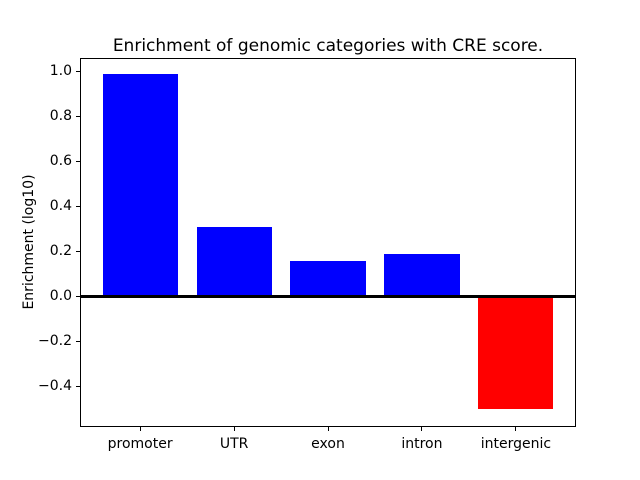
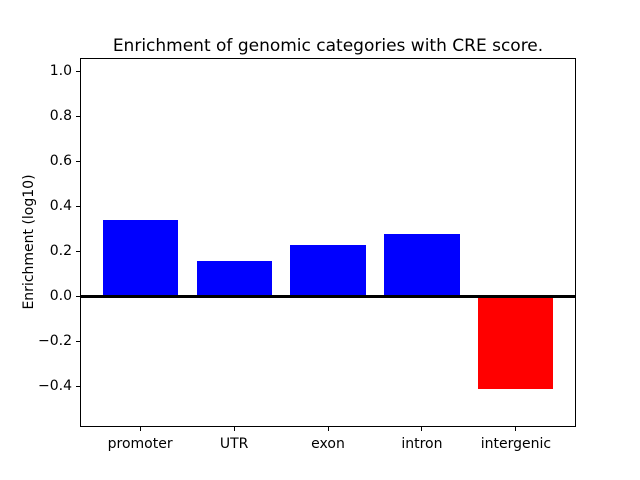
promoter: 0.99 -> 0.34
UTR: 0.31 -> 0.16
exon: 0.16 -> 0.23
intron: 0.19 -> 0.28
intergenic: -0.50 -> -0.41
